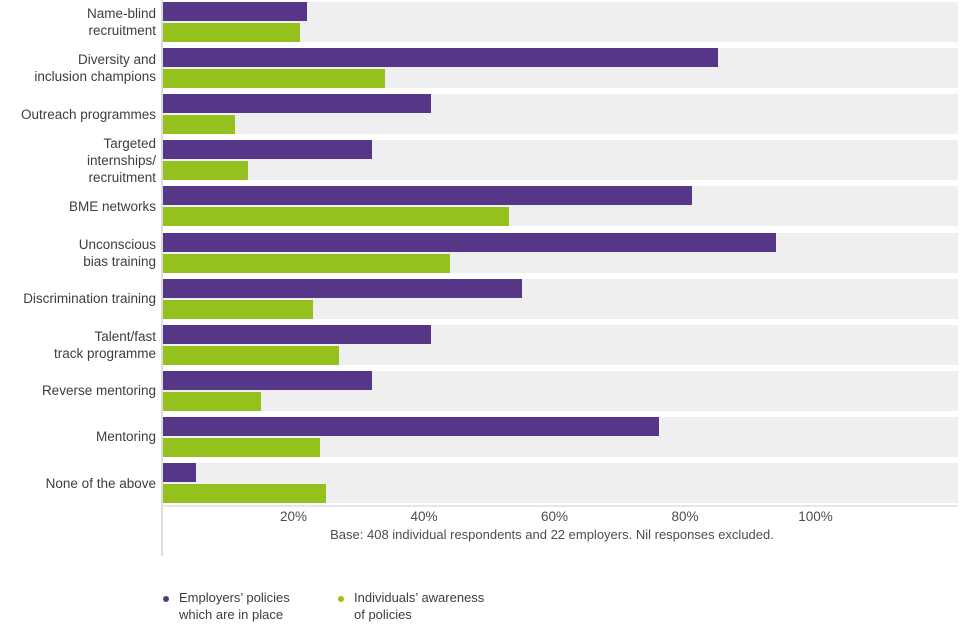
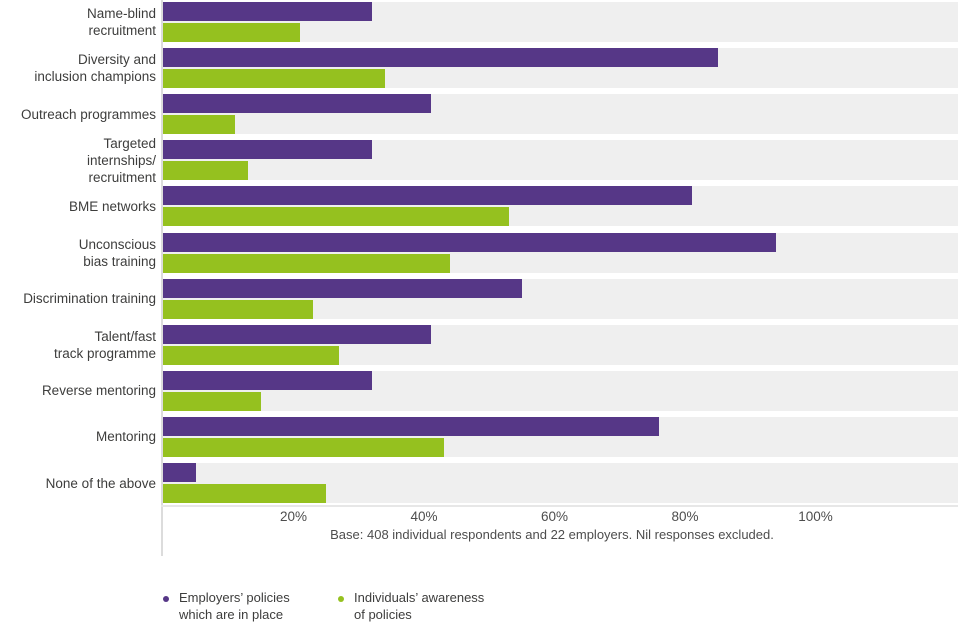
Employers’ policies which are in place/Name-blind recruitment: 22% -> 32%
Individuals’ awareness of policies/Mentoring: 24% -> 43%
